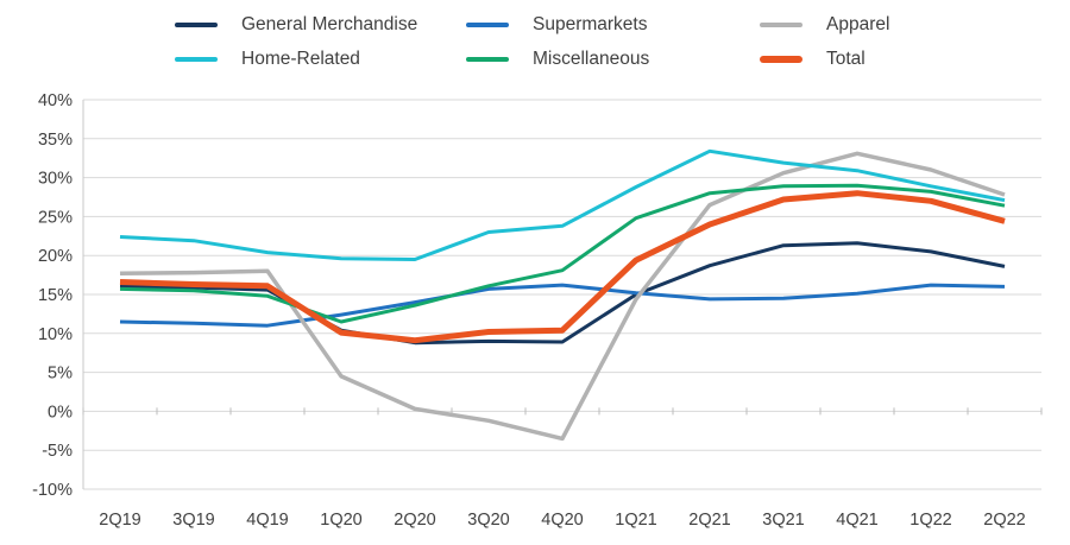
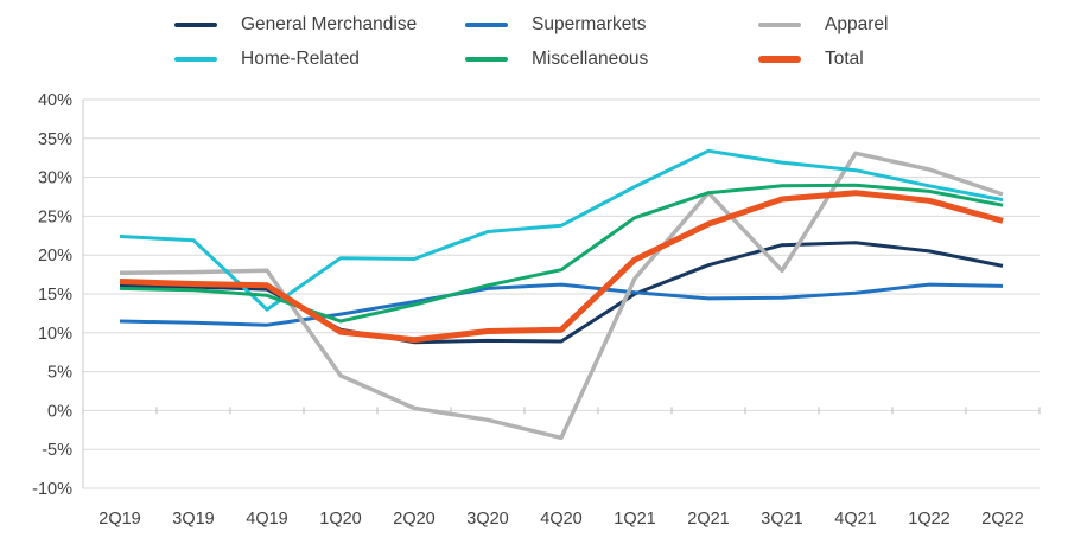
Home-Related/4Q19: 20% -> 13%
Apparel/1Q21: 14% -> 17%
Apparel/2Q21: 26% -> 28%
Apparel/3Q21: 31% -> 18%
